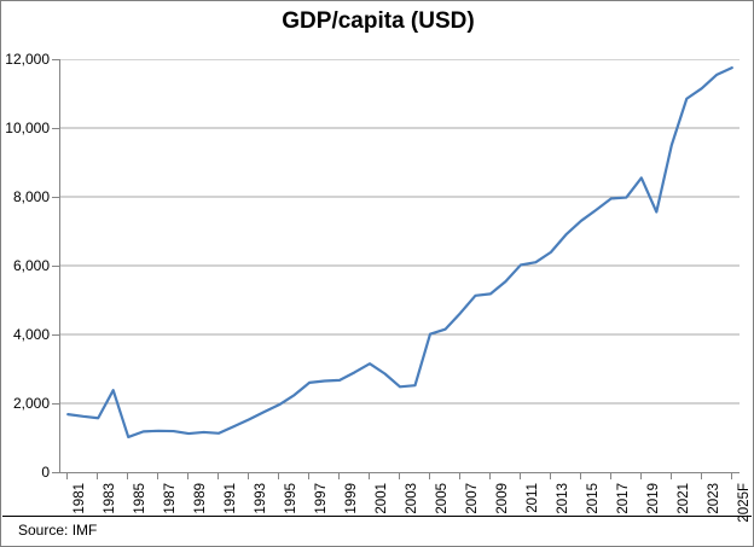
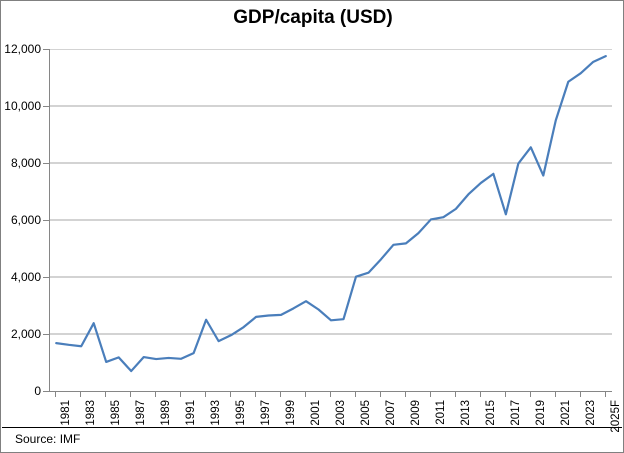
1987: 1200 -> 700
1993: 1500 -> 2500
2017: 8000 -> 6200
